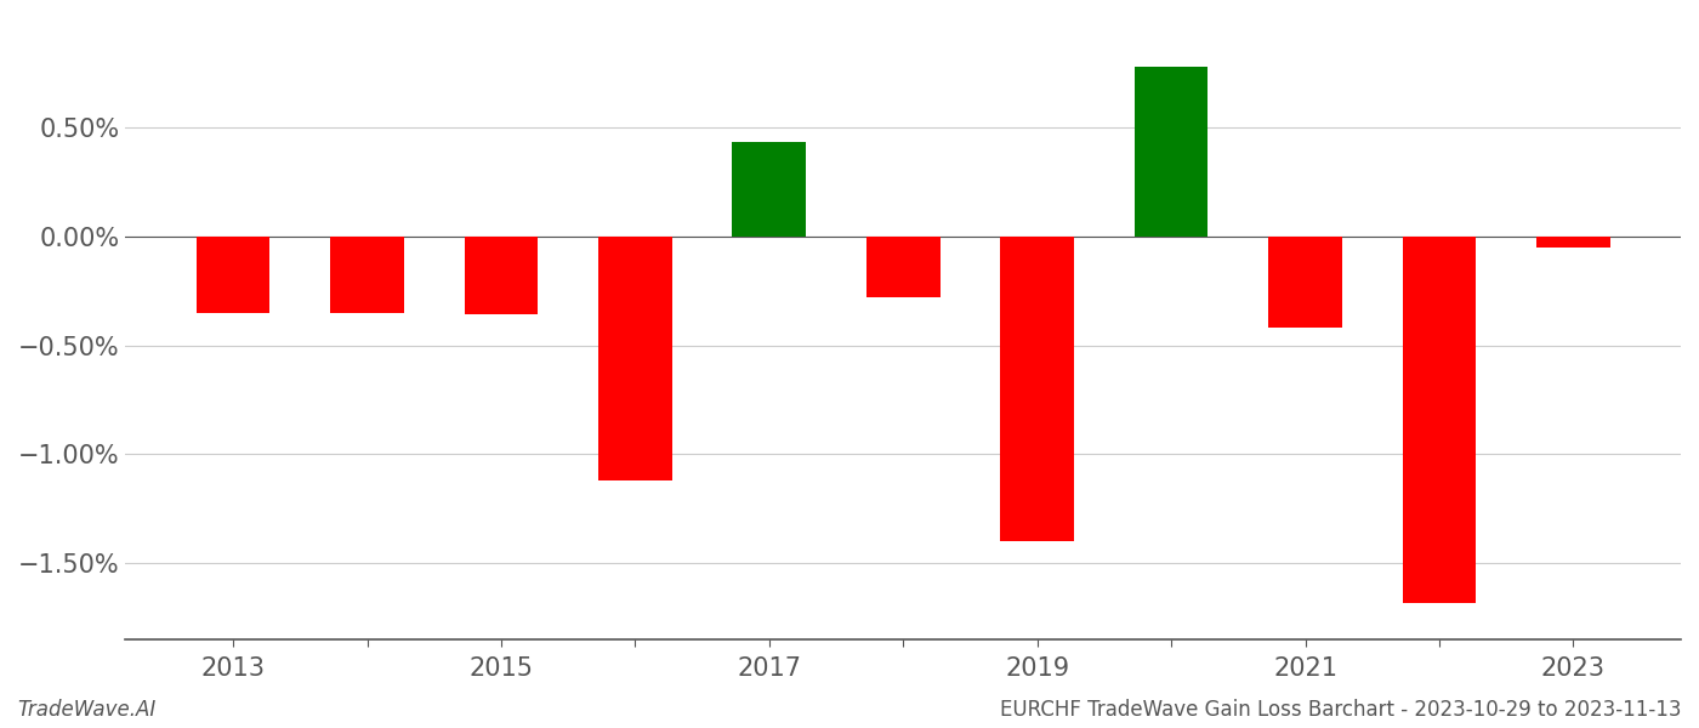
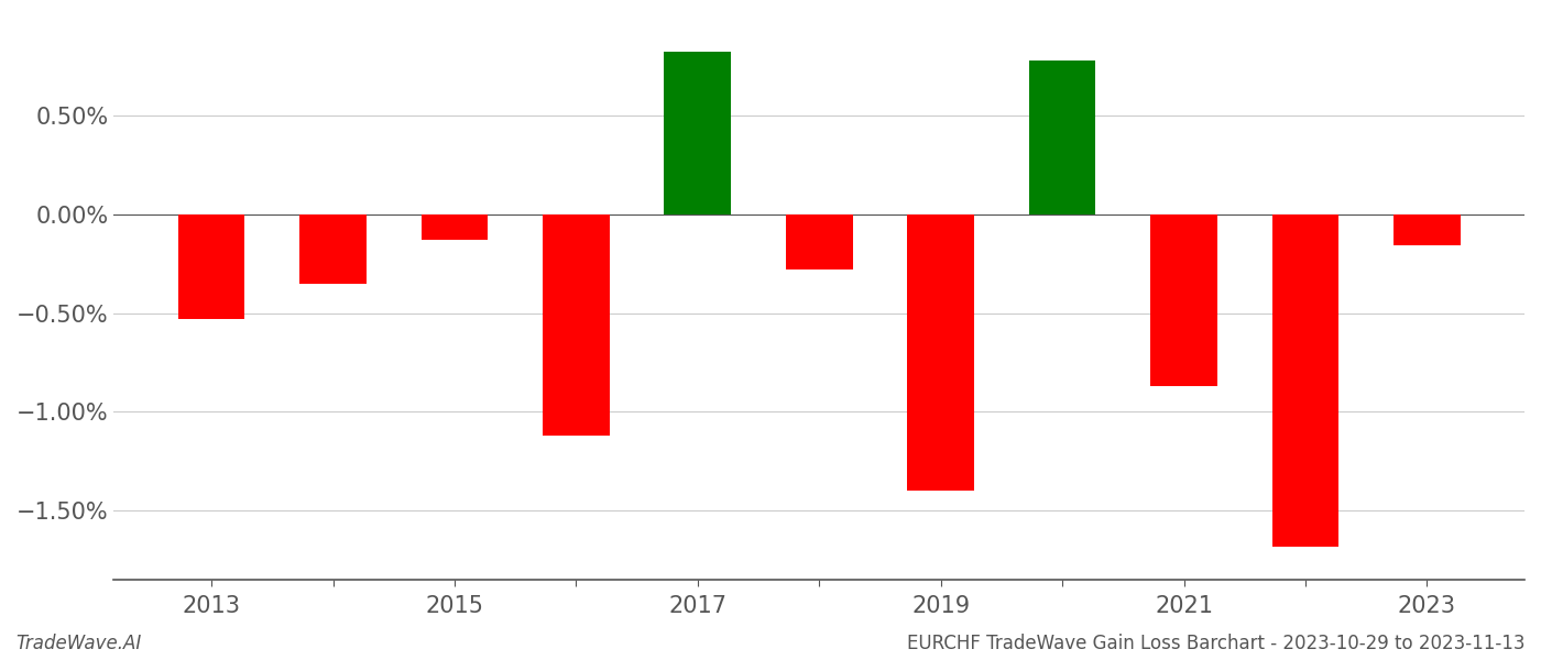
2013: -0.35% -> -0.53%
2015: -0.36% -> -0.13%
2017: 0.43% -> 0.82%
2021: -0.42% -> -0.87%
2023: -0.05% -> -0.16%
